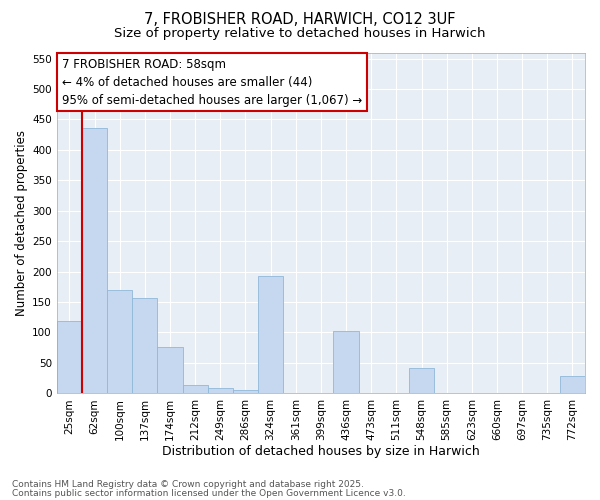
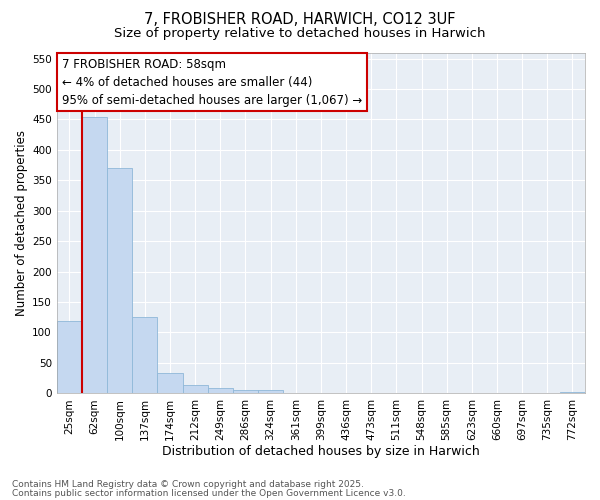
62sqm: 436 -> 454
100sqm: 170 -> 370
137sqm: 156 -> 126
174sqm: 76 -> 34
324sqm: 192 -> 5
436sqm: 102 -> 1
548sqm: 42 -> 1
772sqm: 28 -> 3
